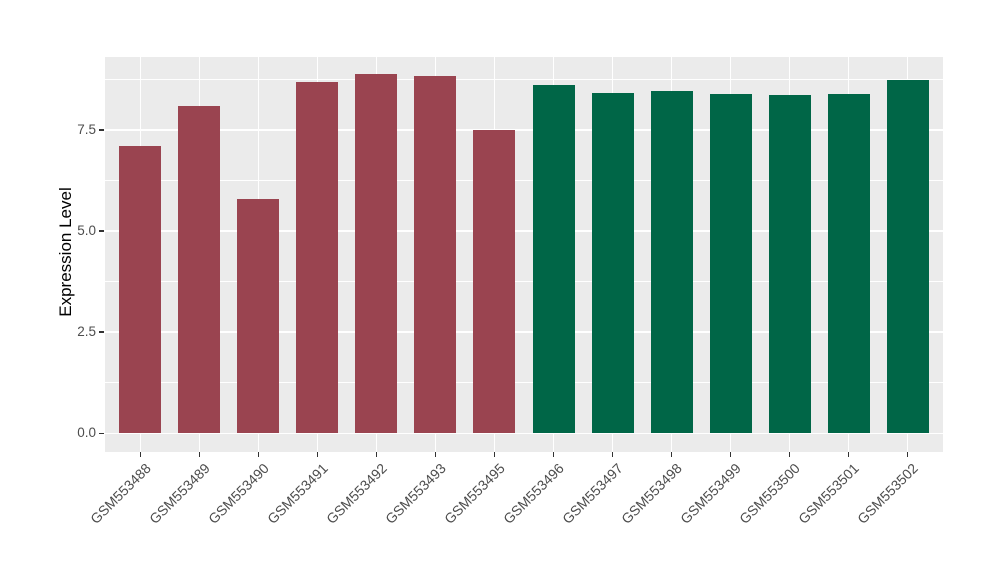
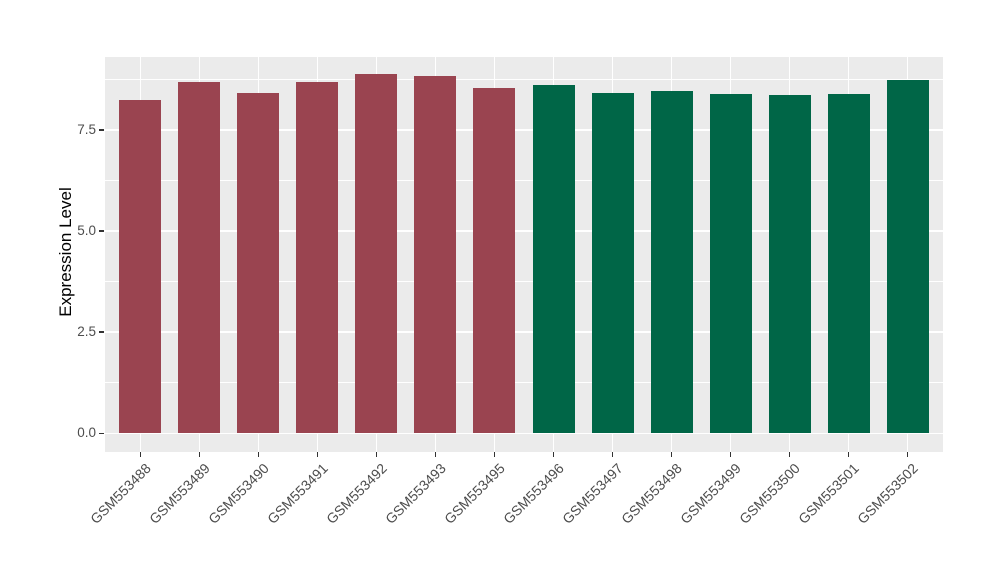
GSM553488: 7.1 -> 8.2
GSM553489: 8.1 -> 8.7
GSM553490: 5.8 -> 8.4
GSM553495: 7.5 -> 8.5
